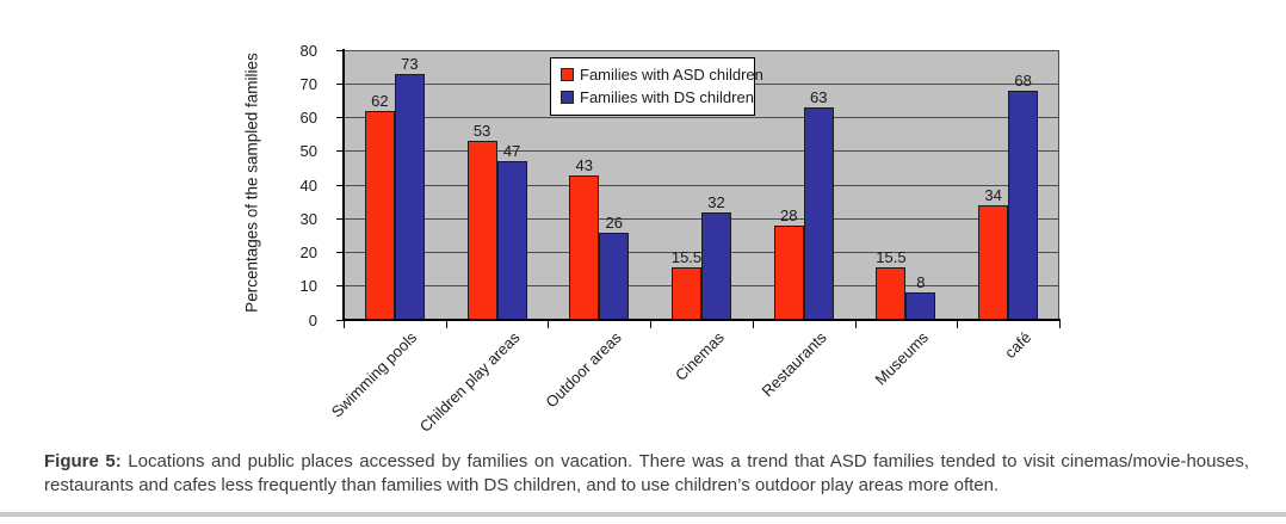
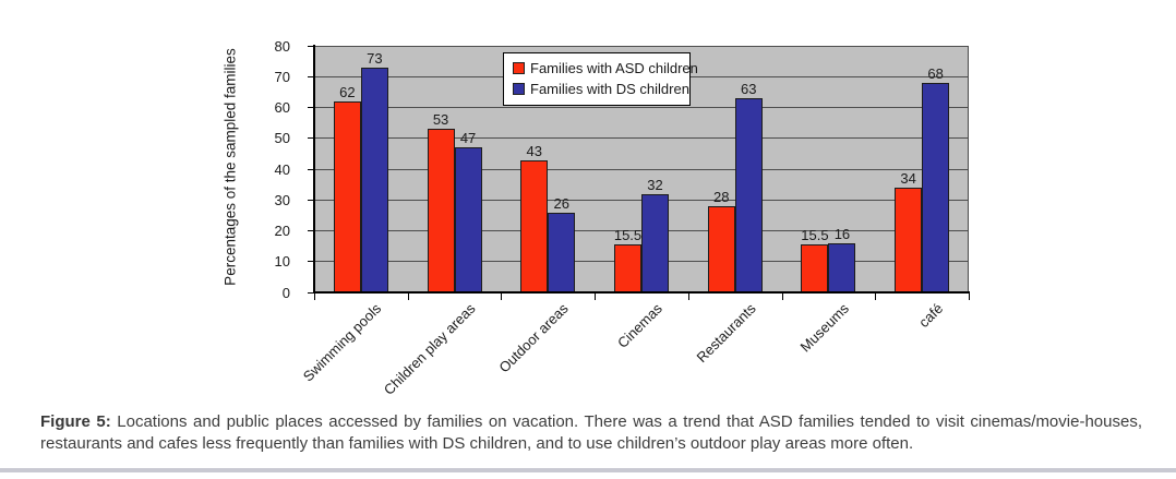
Families with DS children/Museums: 8 -> 16
